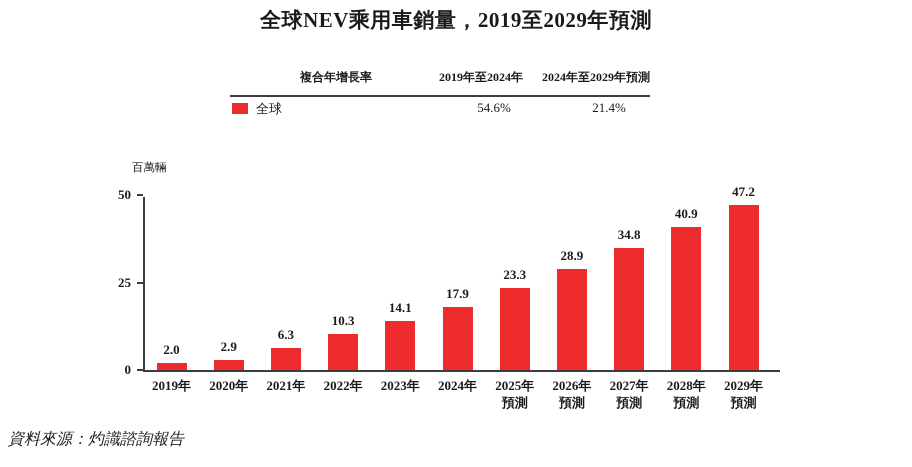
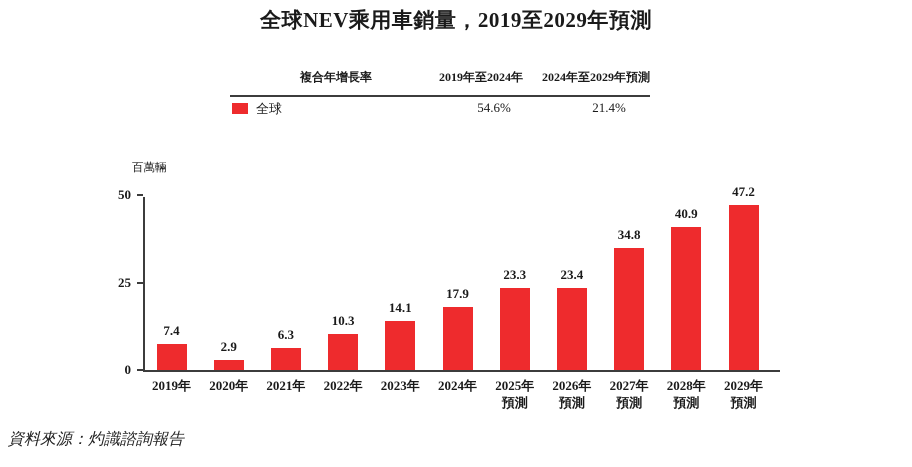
2019年: 2.0 -> 7.4
2026年預測: 28.9 -> 23.4
